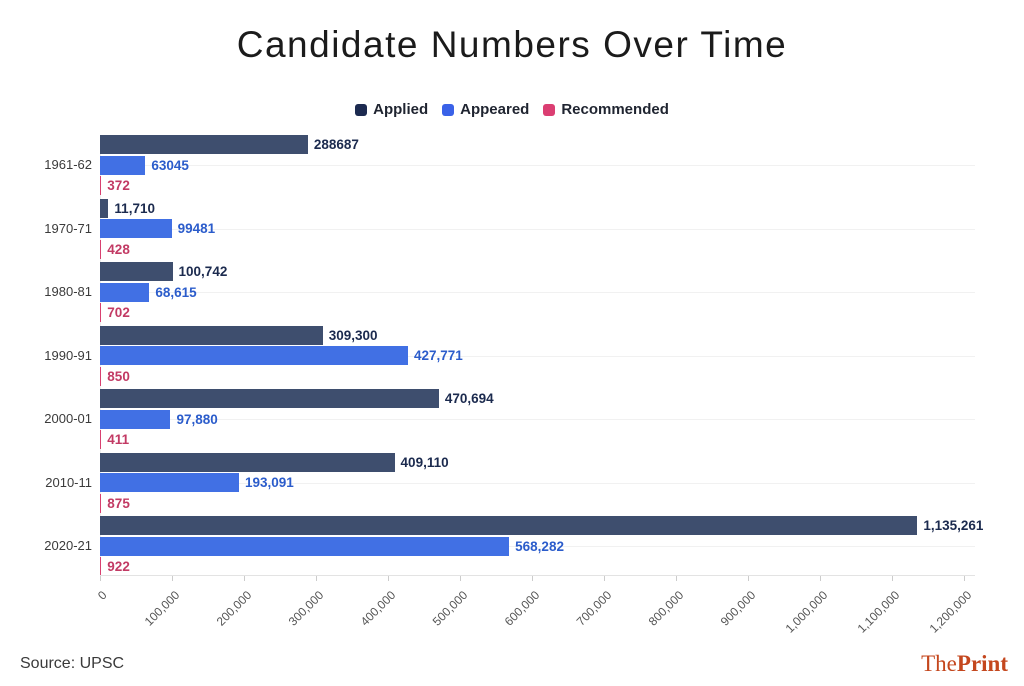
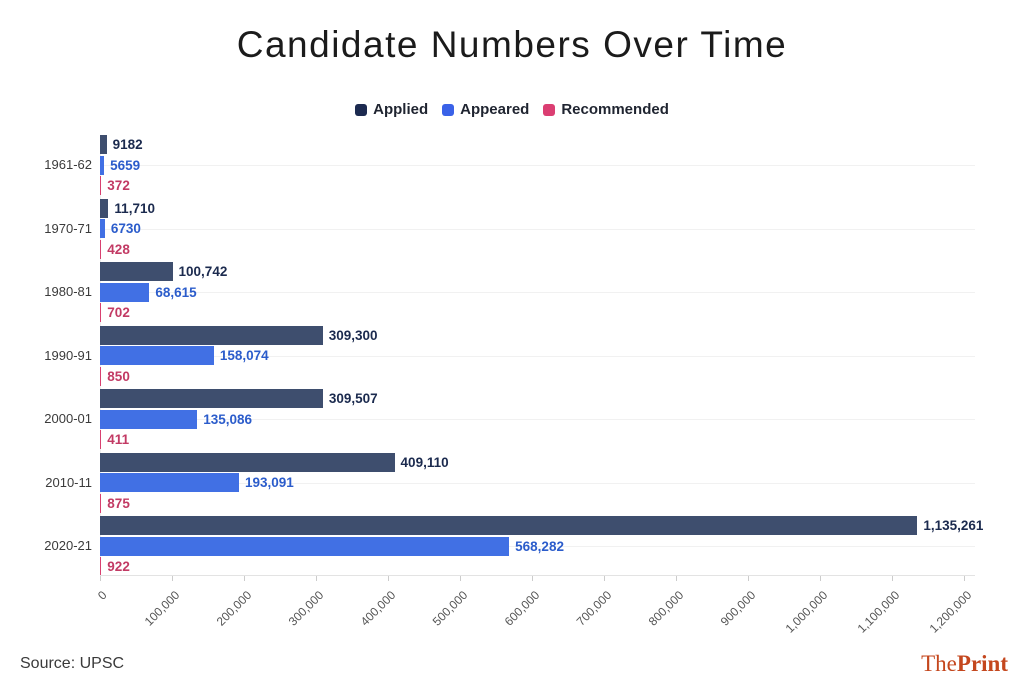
Applied/1961-62: 288687 -> 9182
Appeared/1961-62: 63045 -> 5659
Appeared/1970-71: 99481 -> 6730
Appeared/1990-91: 427,771 -> 158,074
Applied/2000-01: 470,694 -> 309,507
Appeared/2000-01: 97,880 -> 135,086
